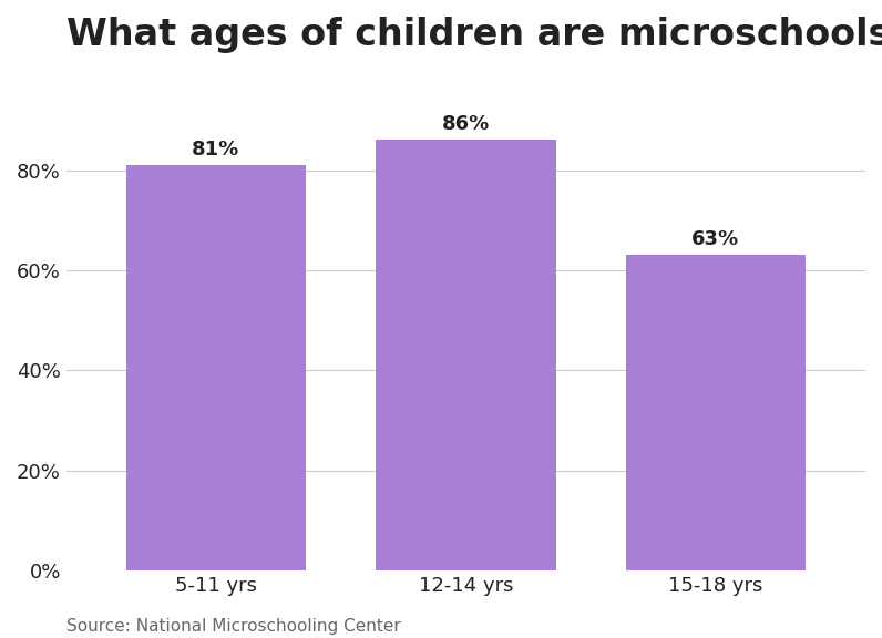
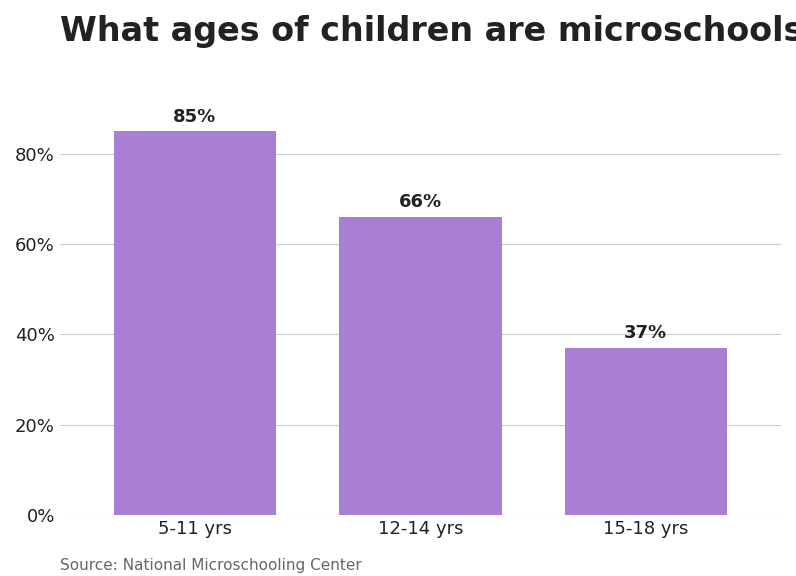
5-11 yrs: 81% -> 85%
12-14 yrs: 86% -> 66%
15-18 yrs: 63% -> 37%
